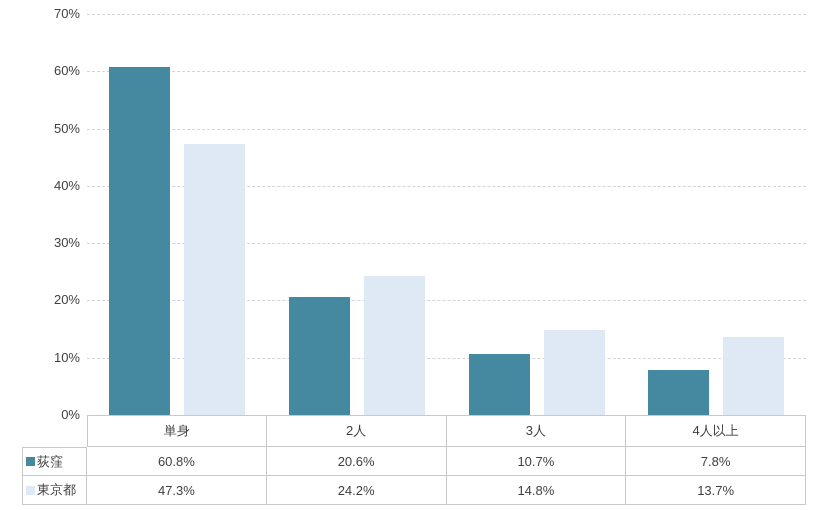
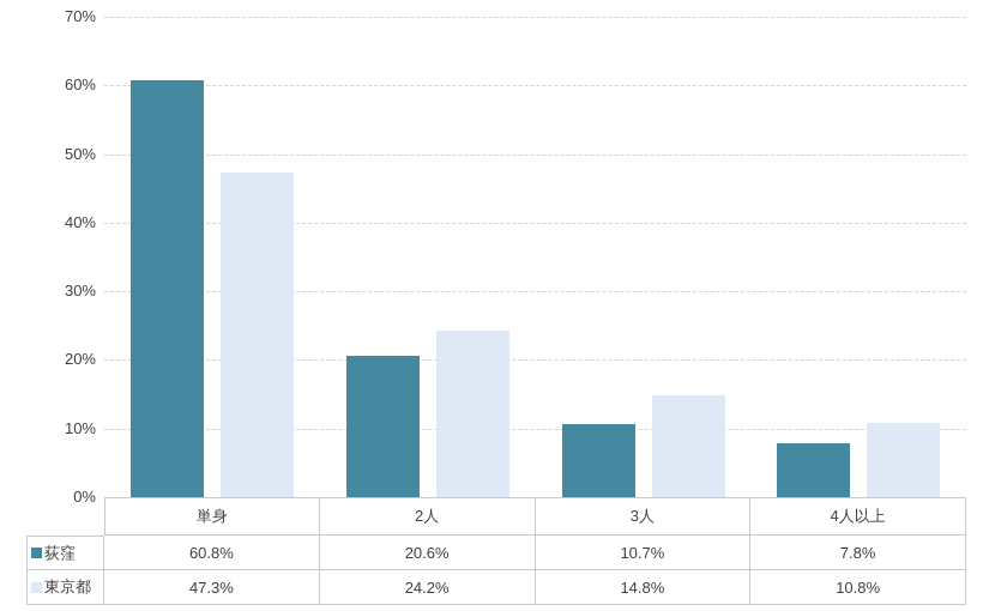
東京都/4人以上: 13.7% -> 10.8%
